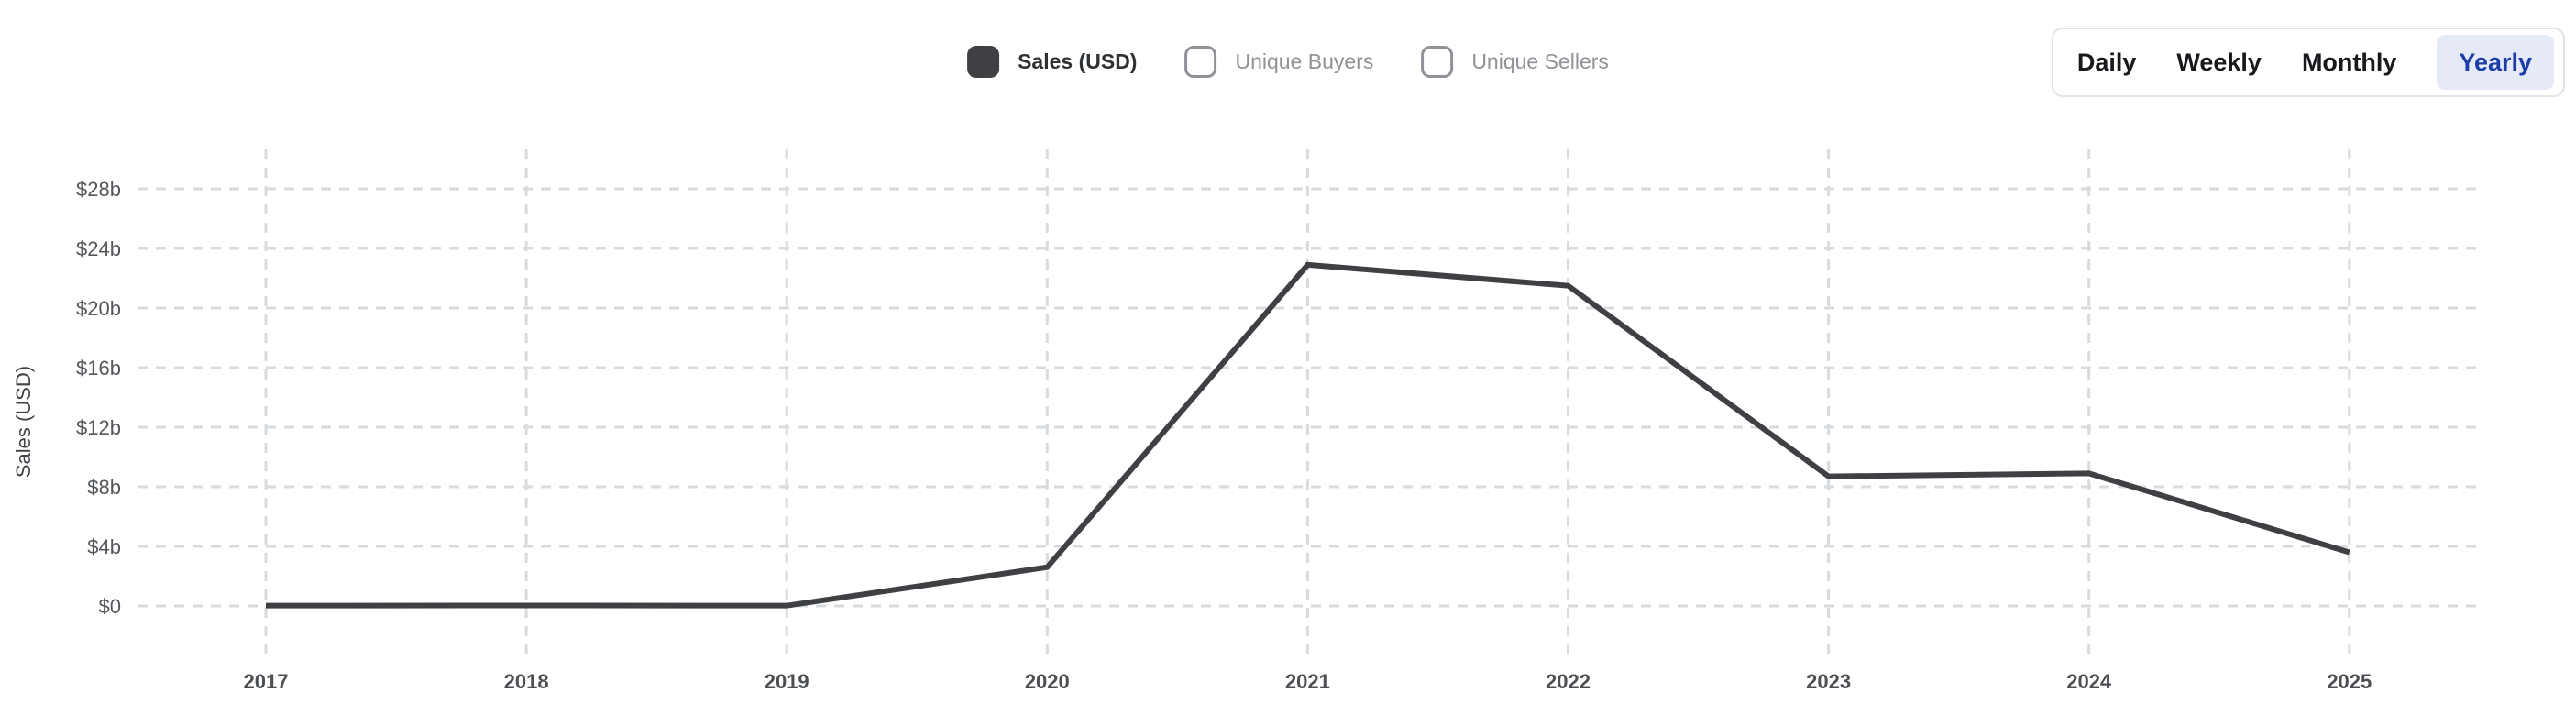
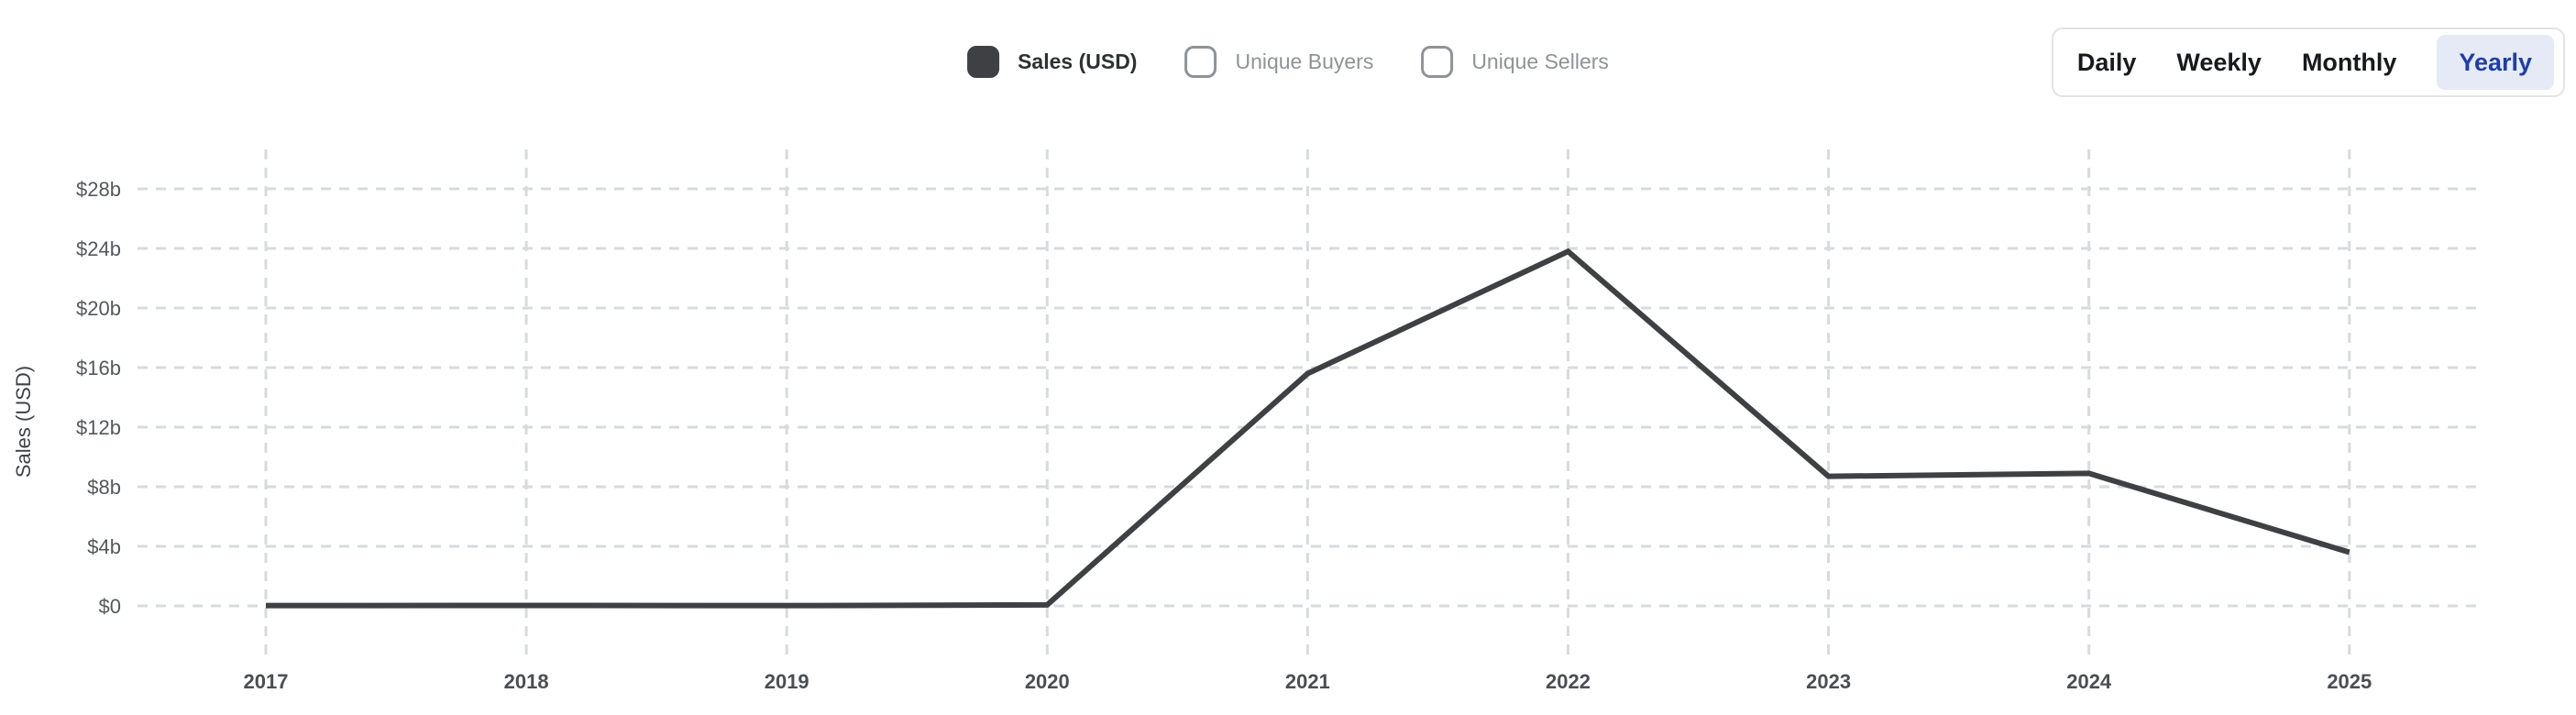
2020: $2.6b -> $0.1b
2021: $22.9b -> $15.6b
2022: $21.5b -> $23.8b
